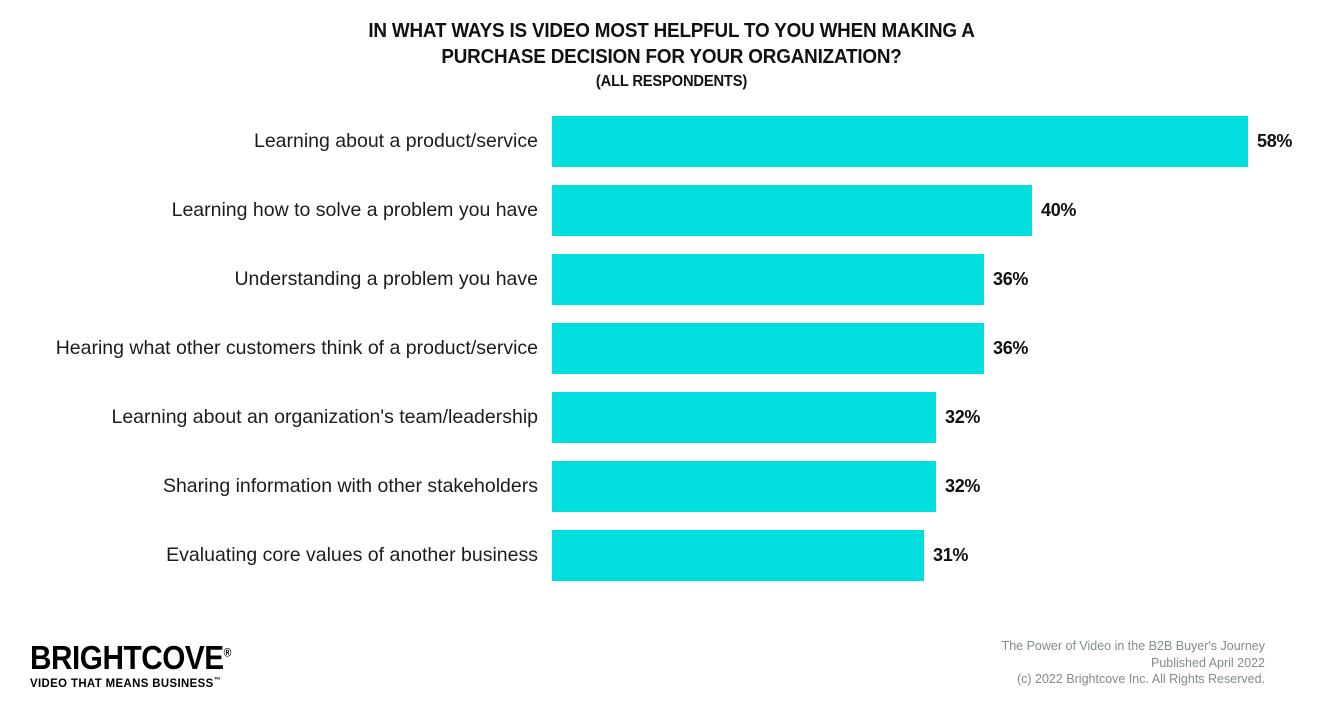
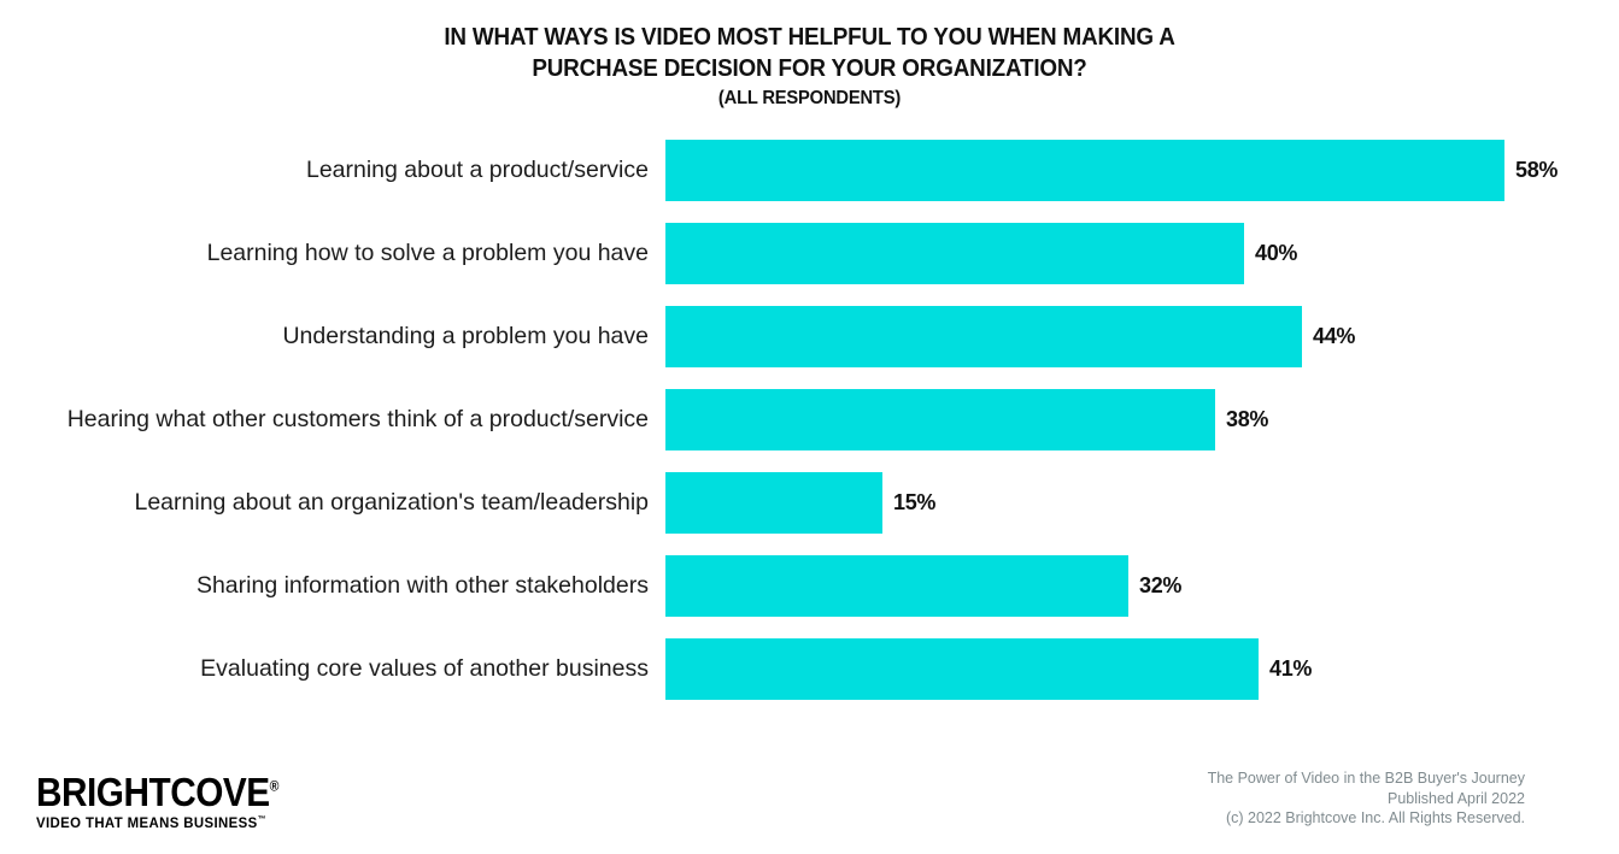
Understanding a problem you have: 36% -> 44%
Hearing what other customers think of a product/service: 36% -> 38%
Learning about an organization's team/leadership: 32% -> 15%
Evaluating core values of another business: 31% -> 41%
